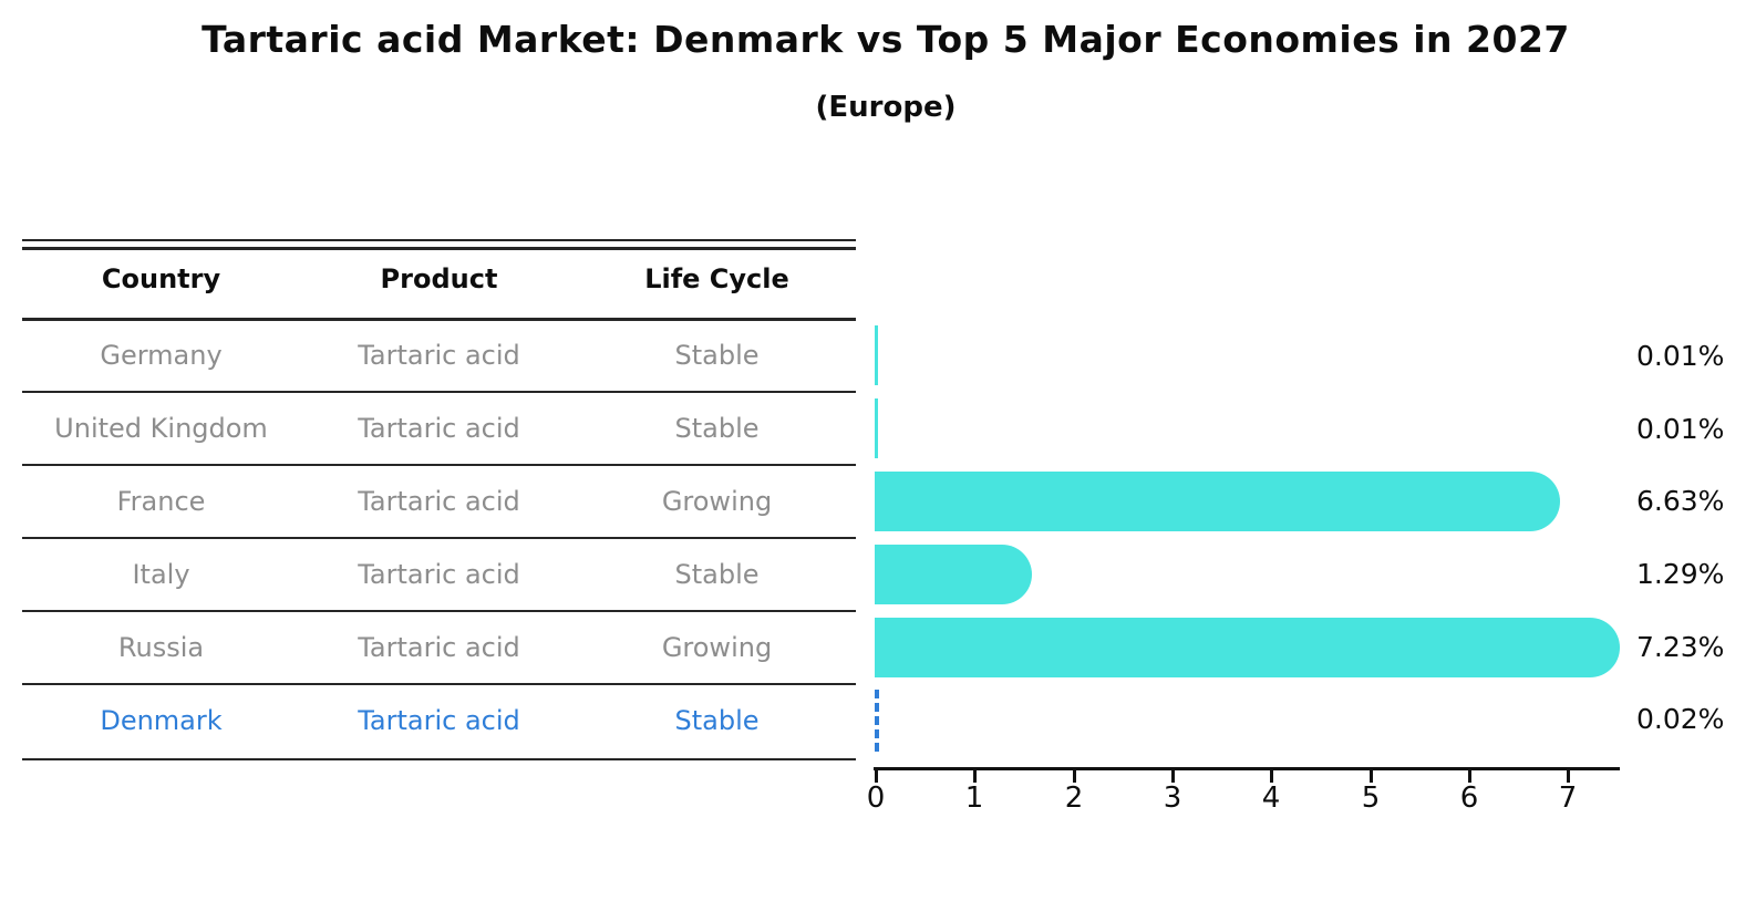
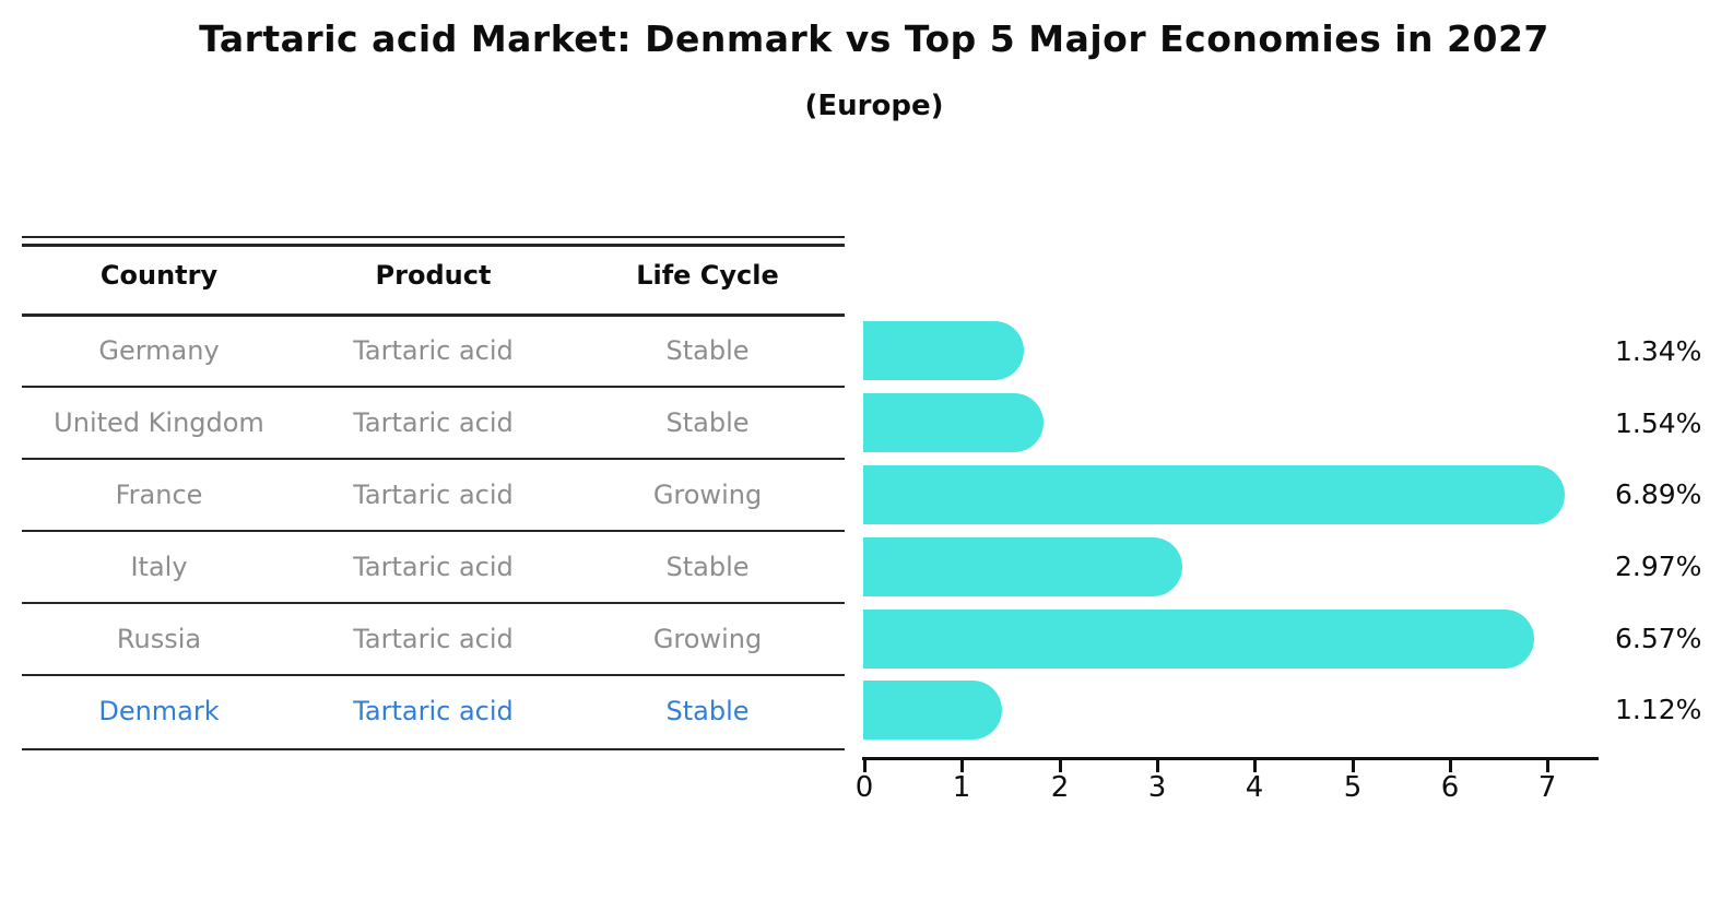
Germany: 0.01% -> 1.34%
United Kingdom: 0.01% -> 1.54%
France: 6.63% -> 6.89%
Italy: 1.29% -> 2.97%
Russia: 7.23% -> 6.57%
Denmark: 0.02% -> 1.12%
